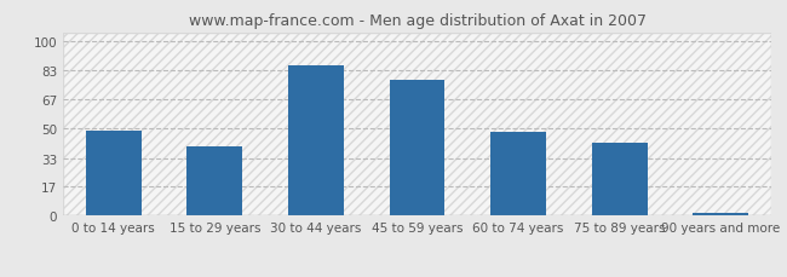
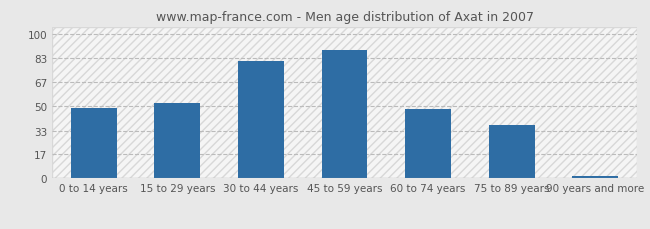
15 to 29 years: 40 -> 52
30 to 44 years: 86 -> 81
45 to 59 years: 78 -> 89
75 to 89 years: 42 -> 37
